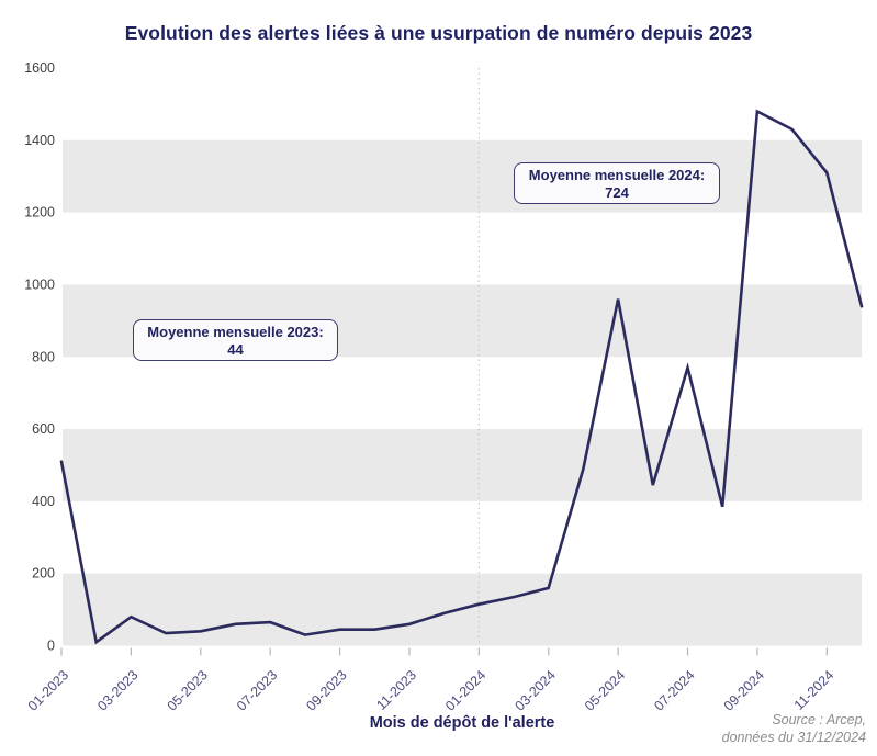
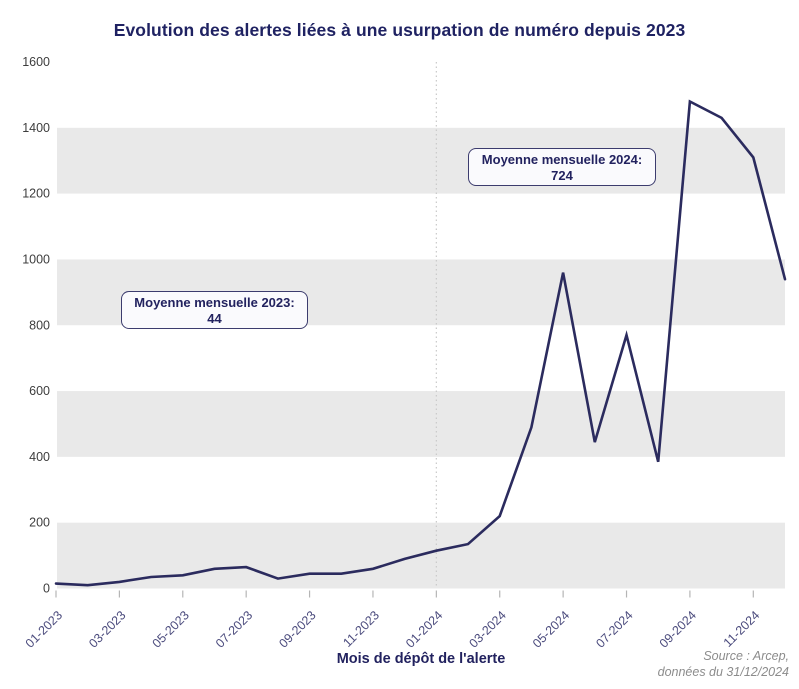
01-2023: 510 -> 20
03-2023: 80 -> 20
03-2024: 160 -> 220
